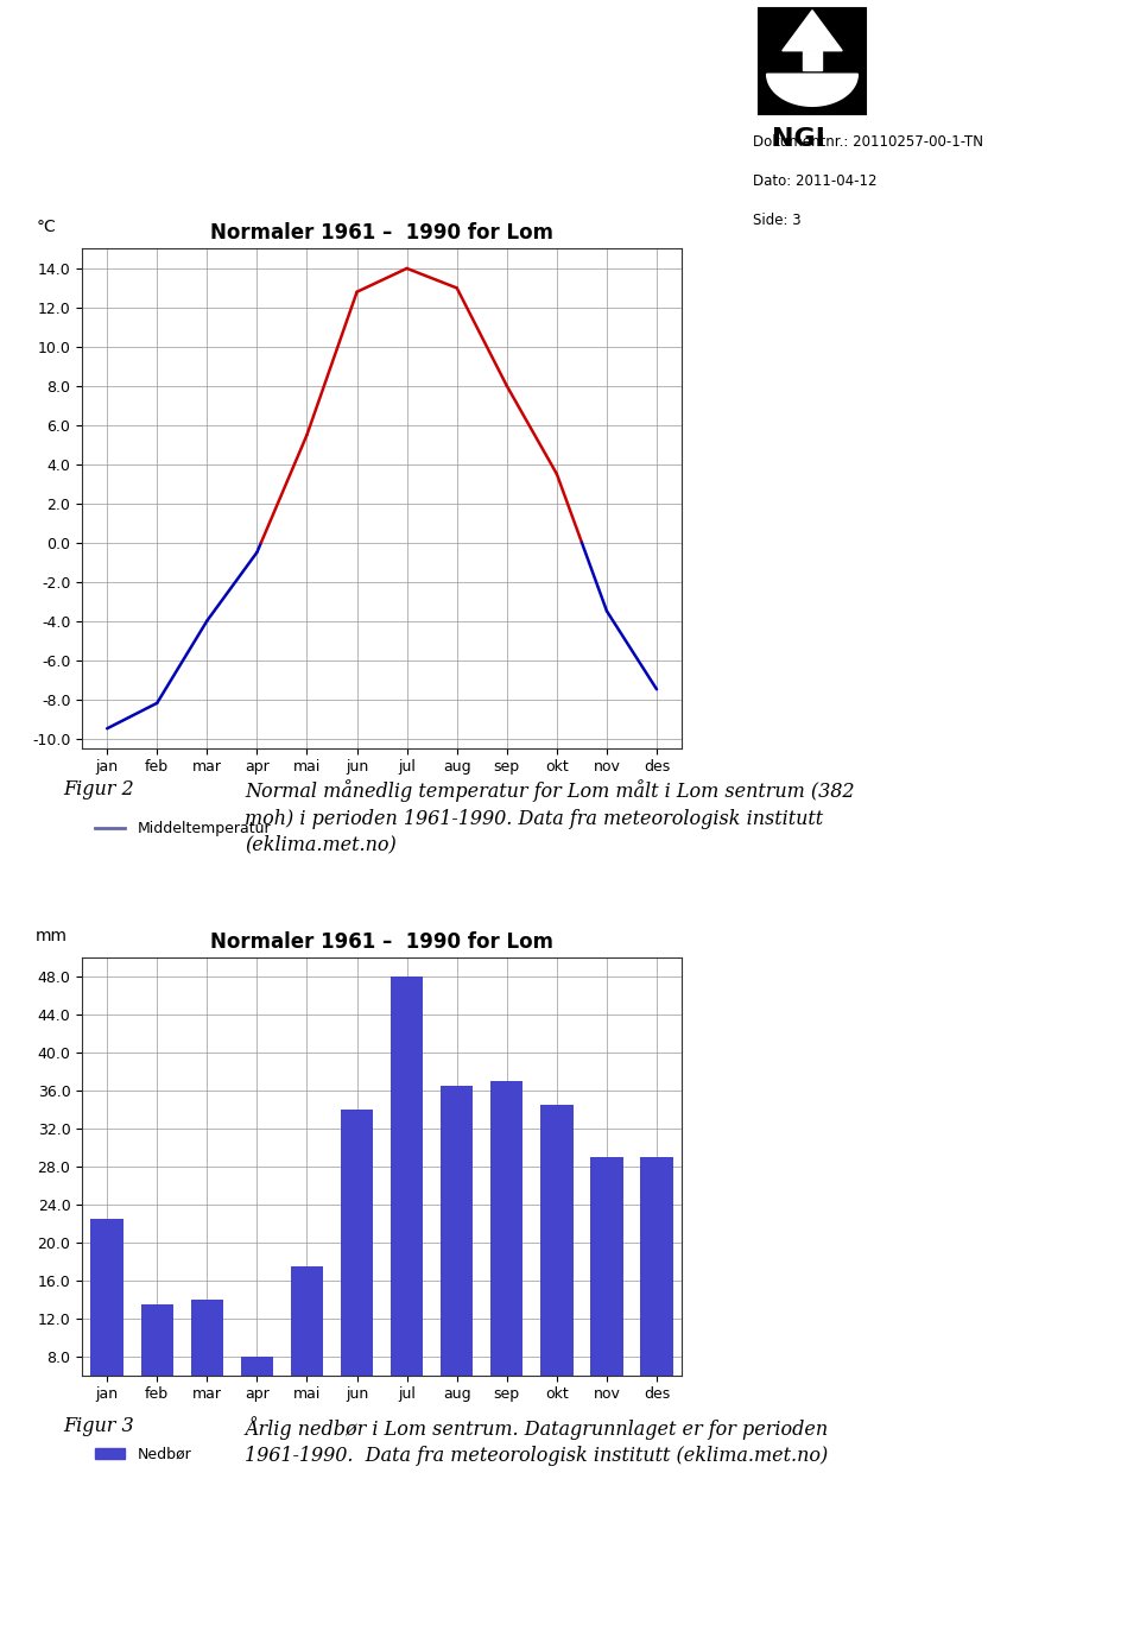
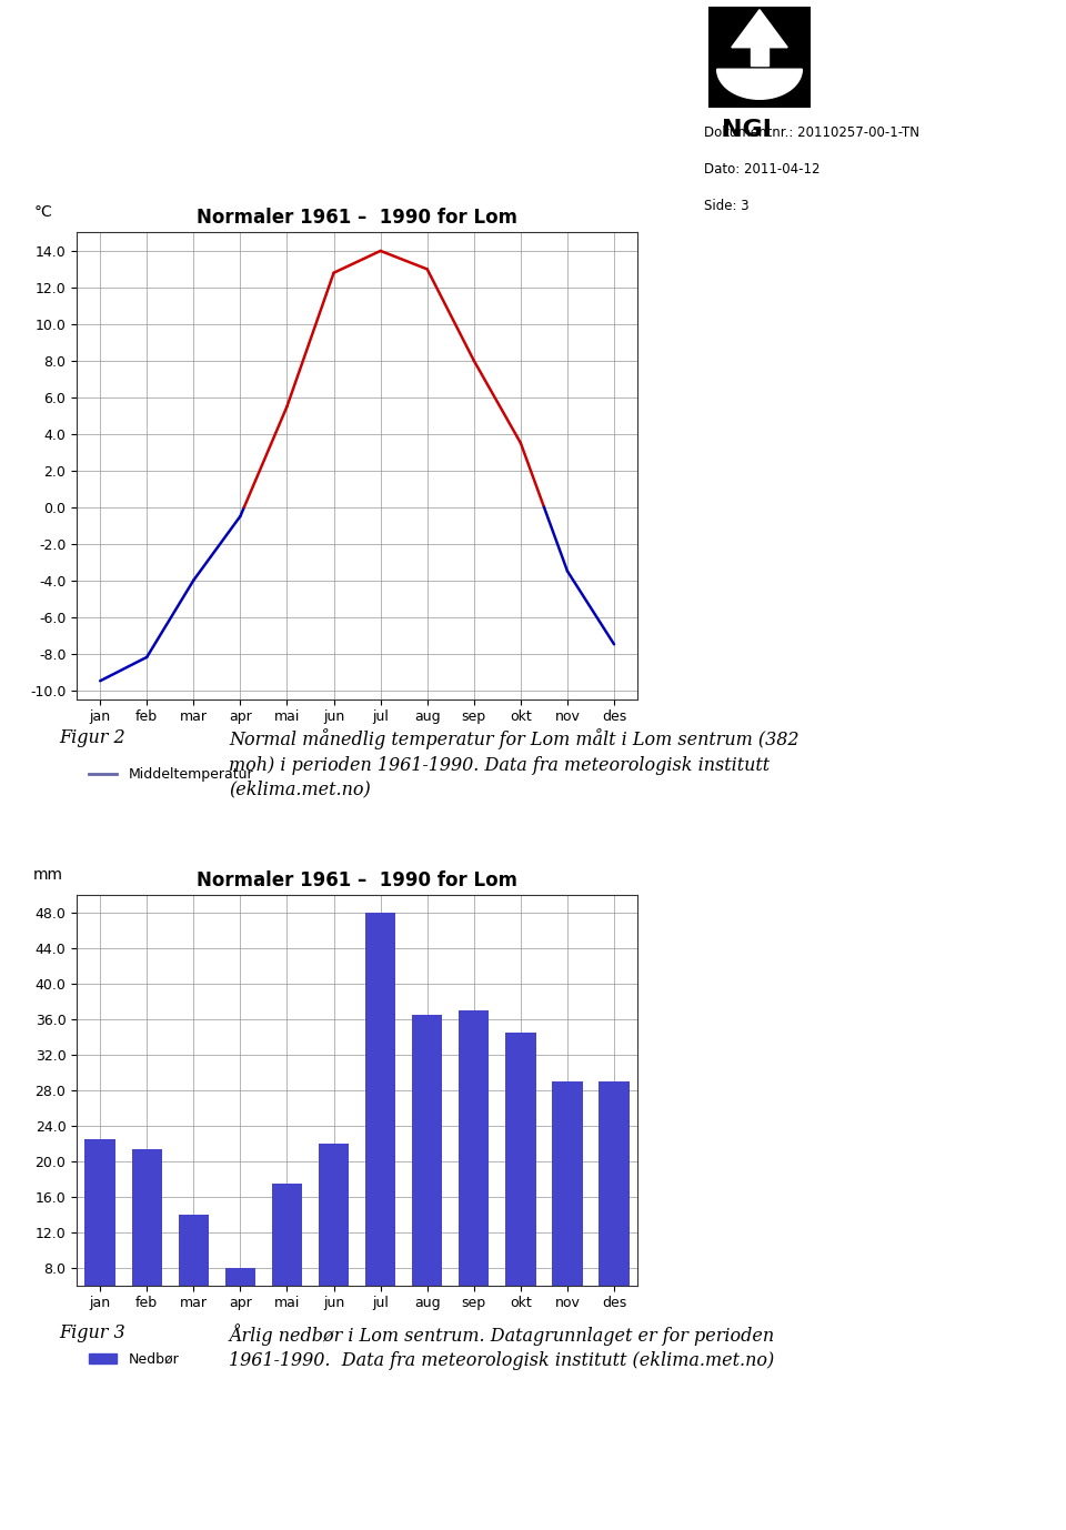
feb: 13.5 -> 21.4
jun: 34.0 -> 22.0
